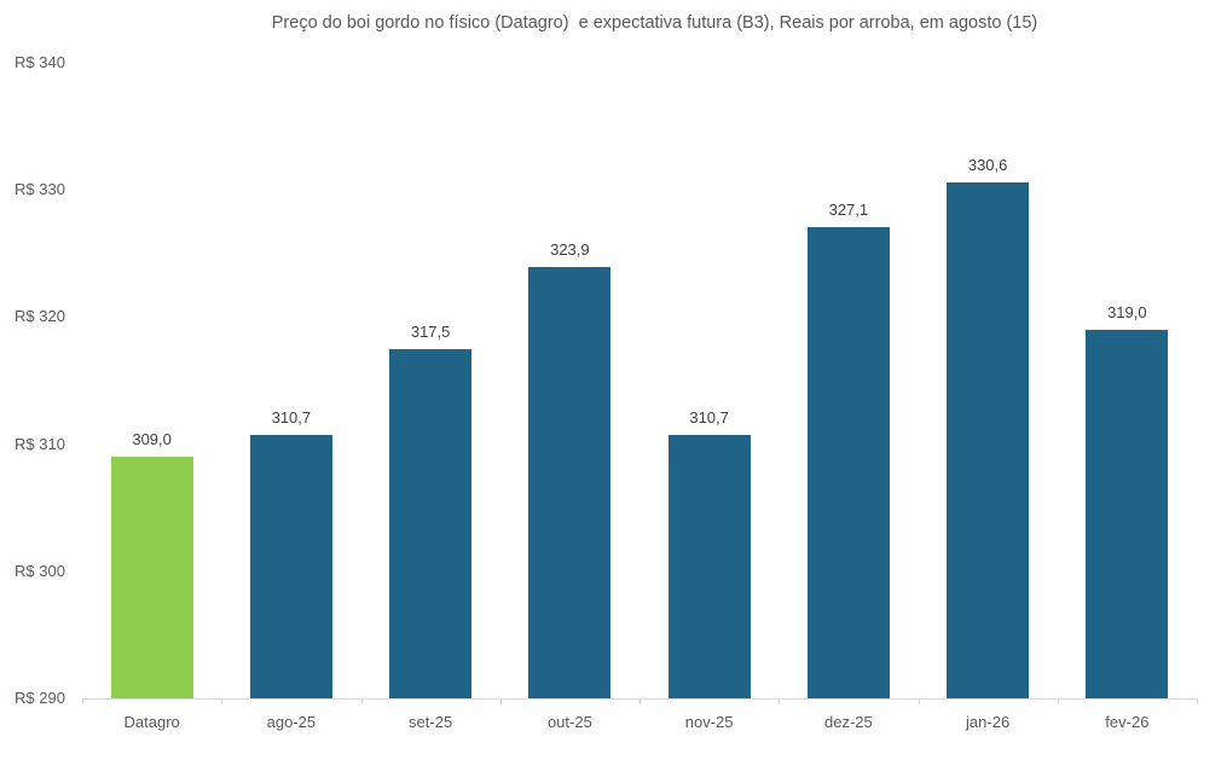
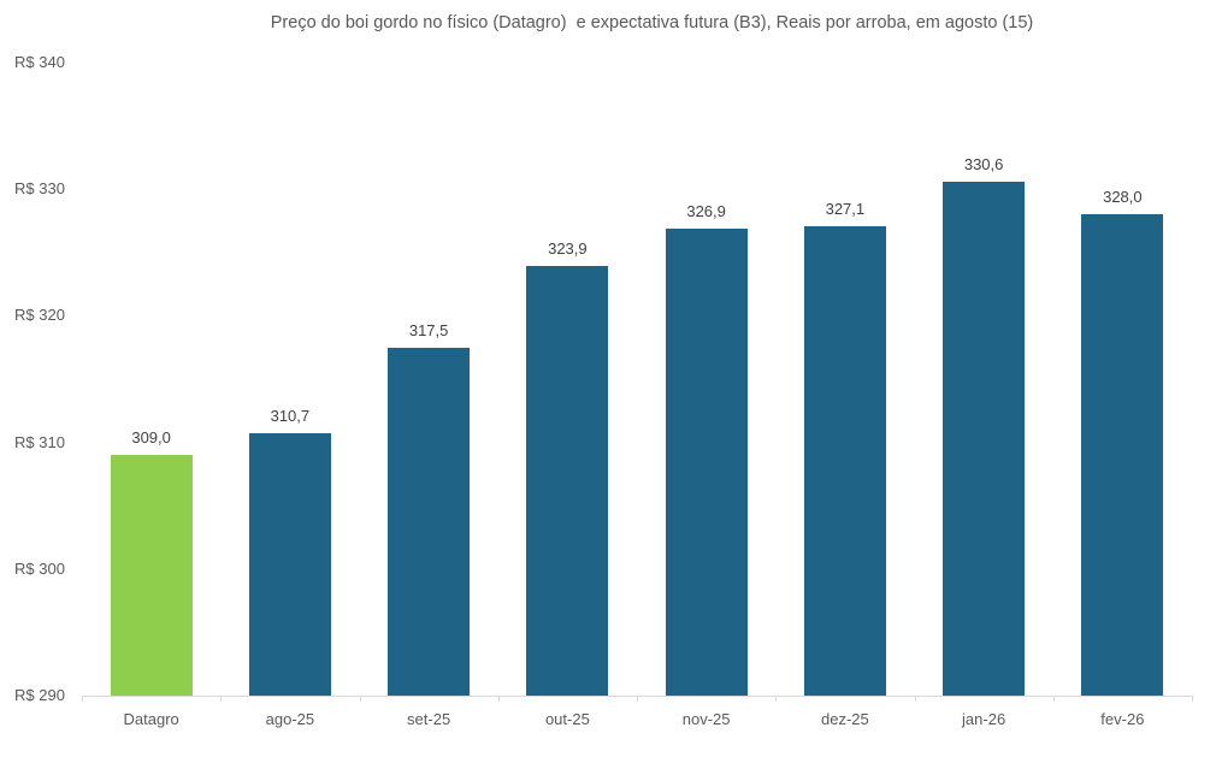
nov-25: 310,7 -> 326,9
fev-26: 319,0 -> 328,0
